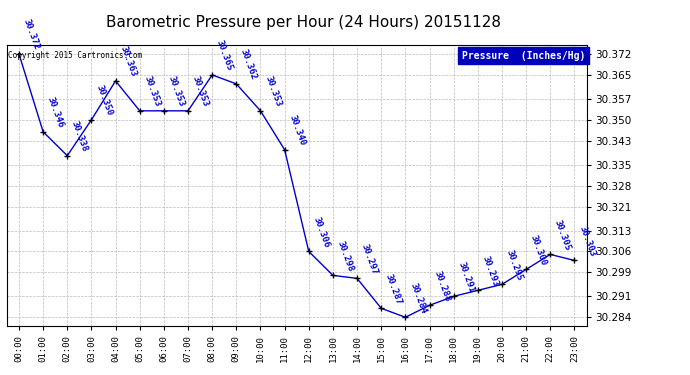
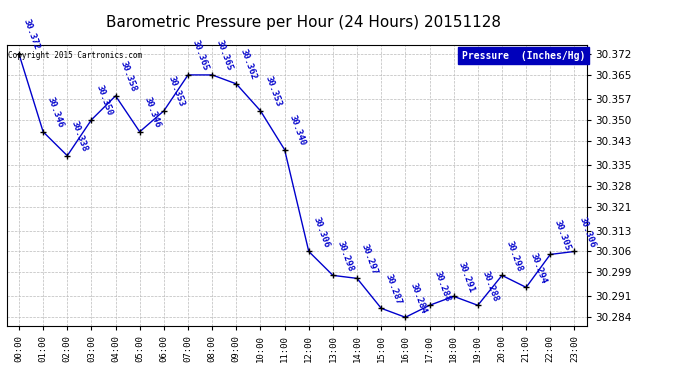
04:00: 30.363 -> 30.358
05:00: 30.353 -> 30.346
07:00: 30.353 -> 30.365
19:00: 30.293 -> 30.288
20:00: 30.295 -> 30.298
21:00: 30.300 -> 30.294
23:00: 30.303 -> 30.306
